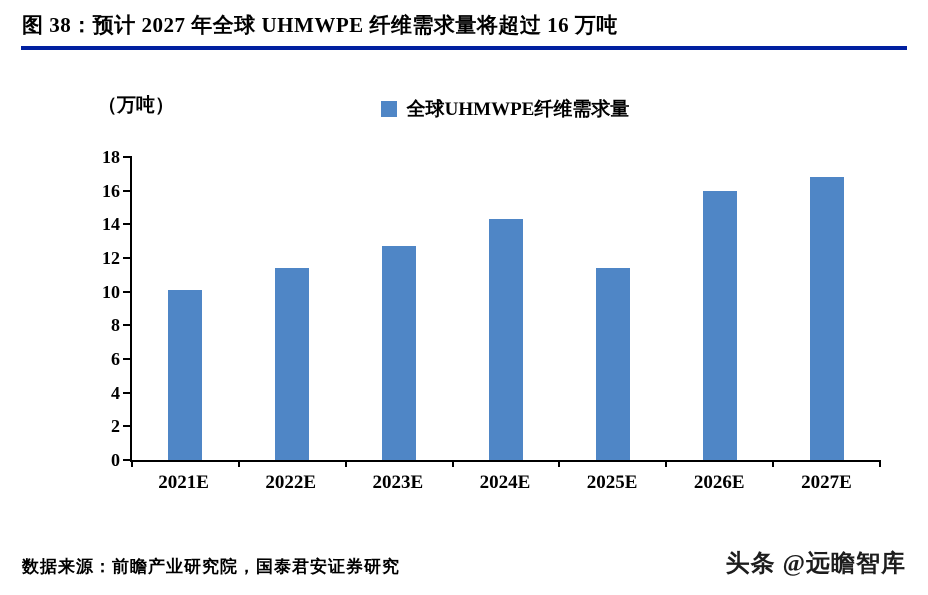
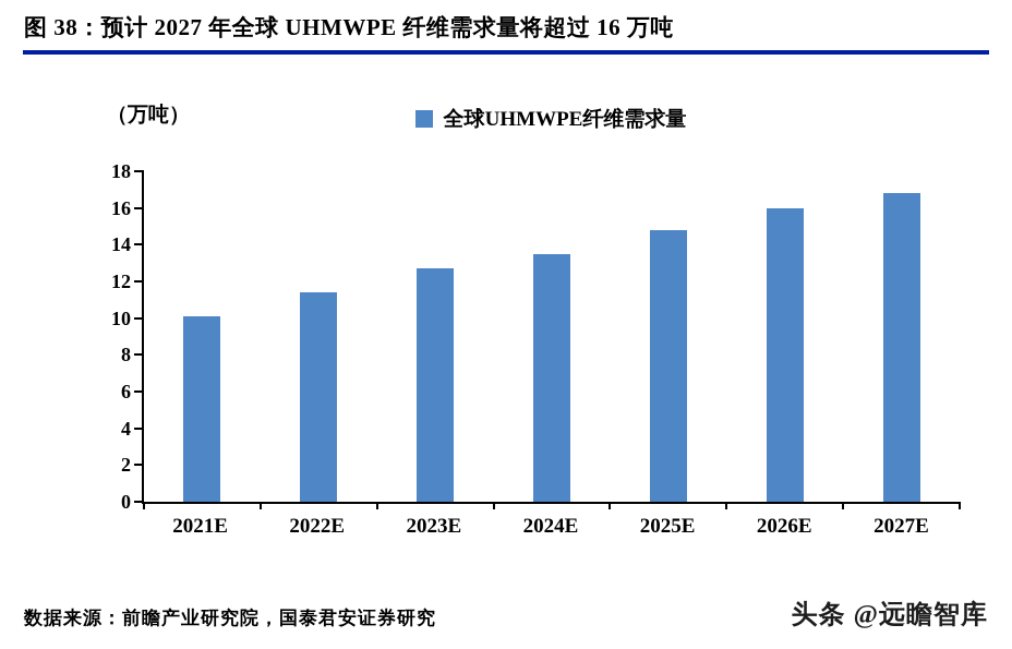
2024E: 14.3 -> 13.5
2025E: 11.4 -> 14.8
